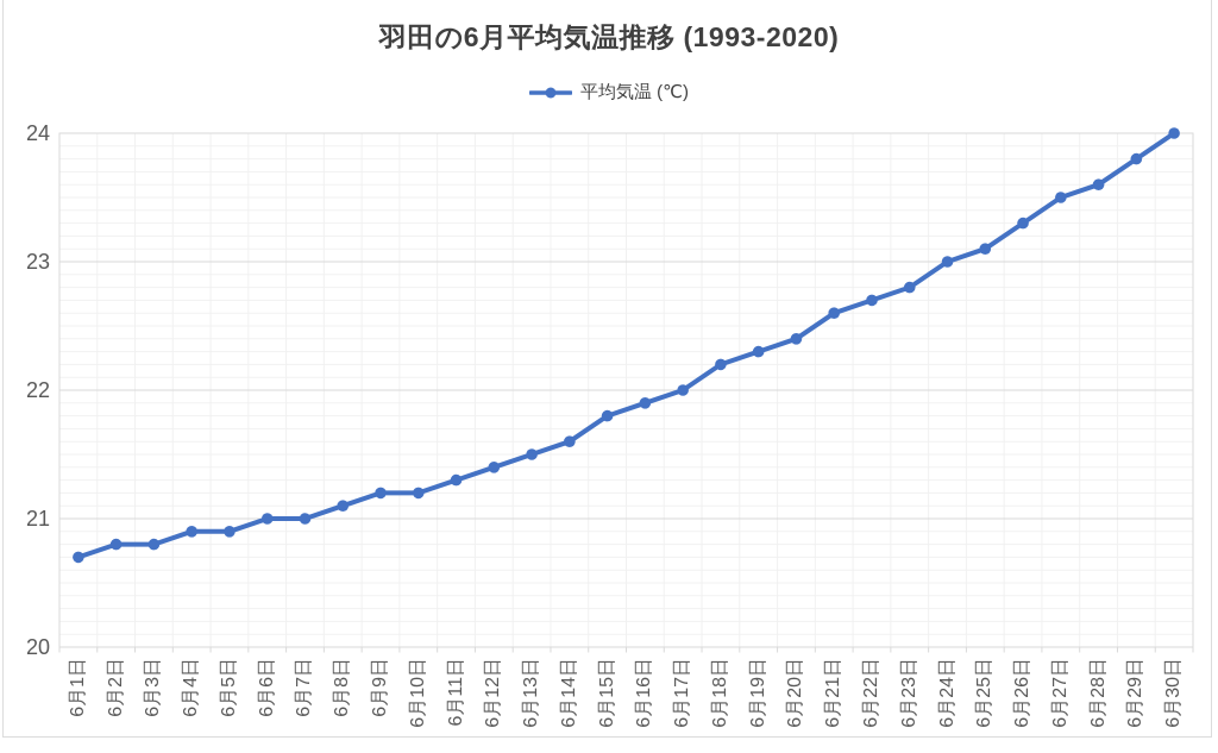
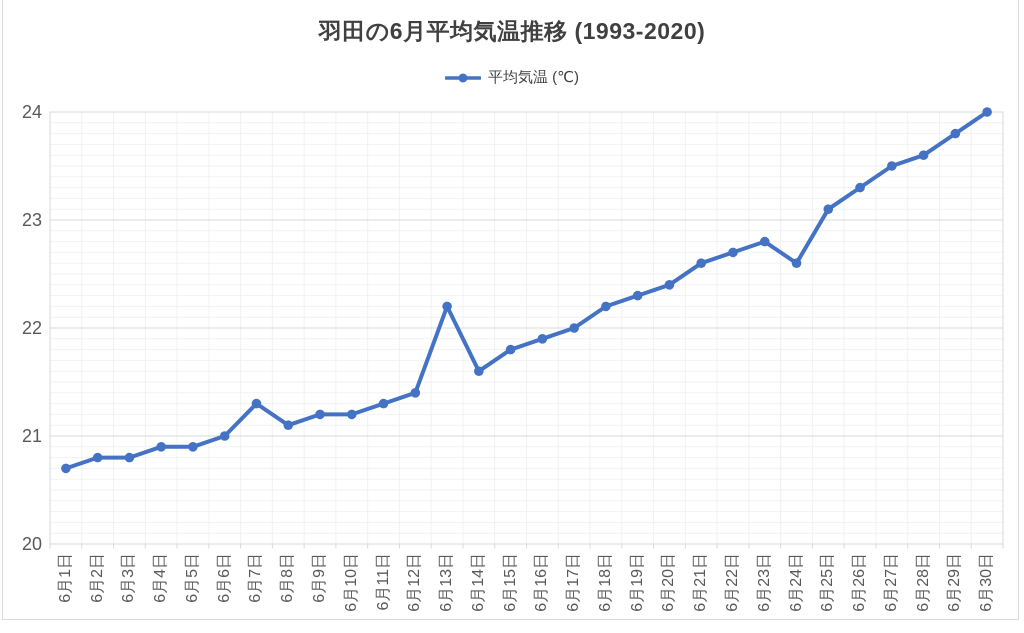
6月7日: 21.0 -> 21.3
6月13日: 21.5 -> 22.2
6月24日: 23.0 -> 22.6
